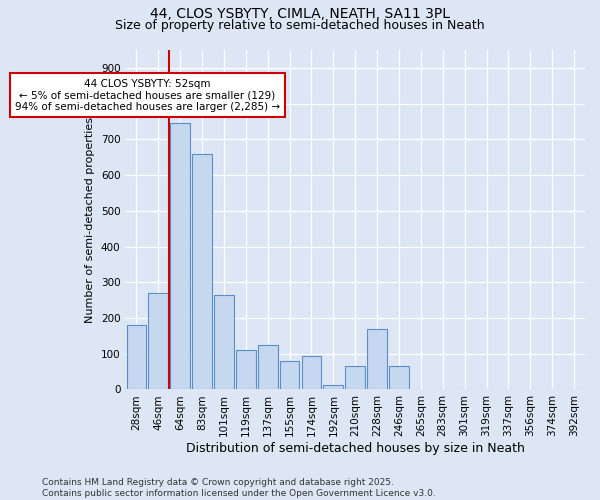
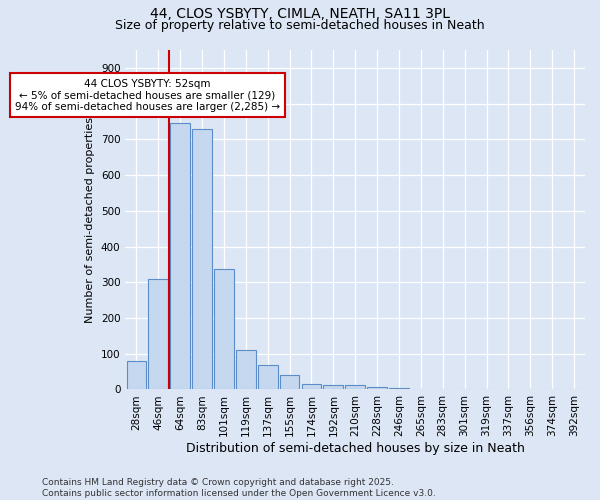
28sqm: 180 -> 80
46sqm: 270 -> 308
83sqm: 660 -> 730
101sqm: 265 -> 338
137sqm: 125 -> 68
155sqm: 80 -> 40
174sqm: 95 -> 15
210sqm: 65 -> 13
228sqm: 170 -> 7
246sqm: 65 -> 4
